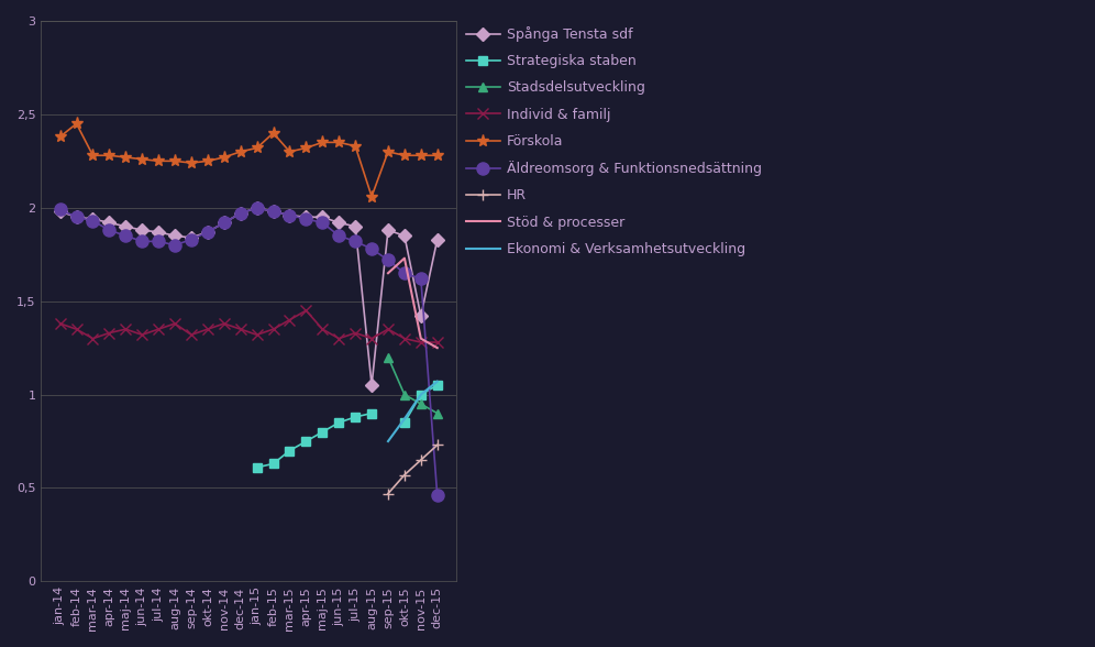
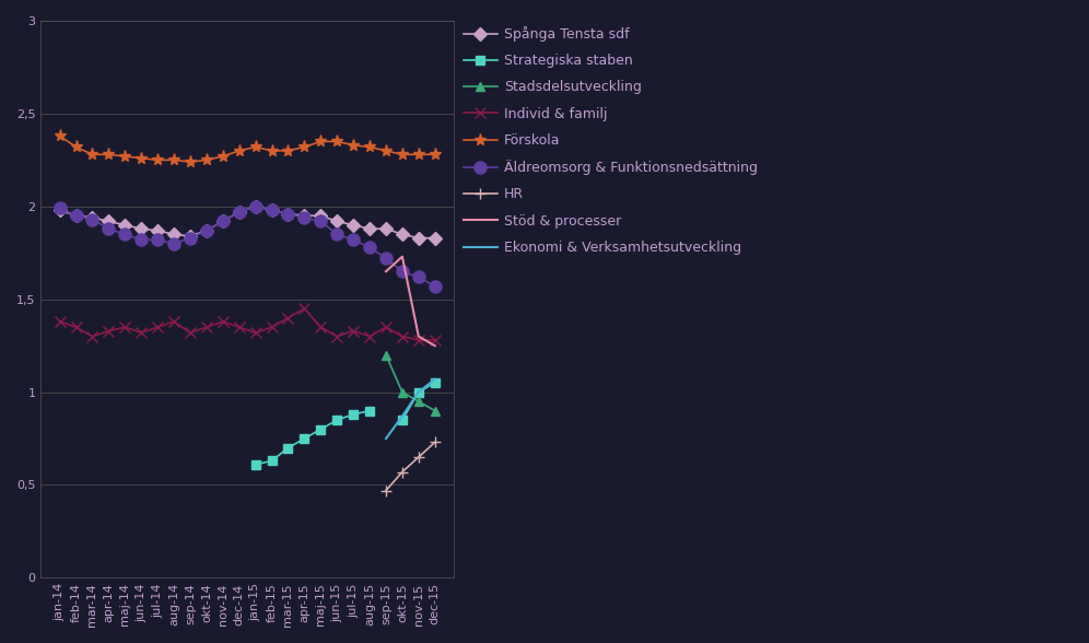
Förskola/feb-14: 2,45 -> 2,32
Förskola/feb-15: 2,40 -> 2,30
Spånga Tensta sdf/aug-15: 1,05 -> 1,88
Förskola/aug-15: 2,06 -> 2,32
Spånga Tensta sdf/nov-15: 1,42 -> 1,83
Äldreomsorg & Funktionsnedsättning/dec-15: 0,46 -> 1,57
